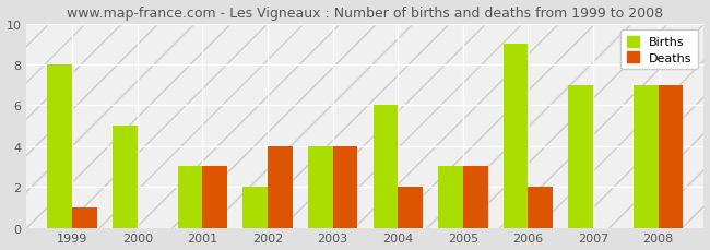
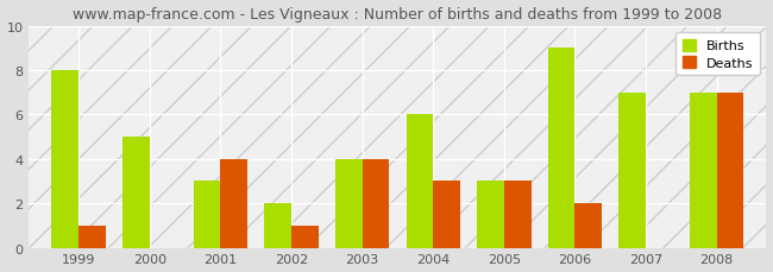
Deaths/2001: 3 -> 4
Deaths/2002: 4 -> 1
Deaths/2004: 2 -> 3
